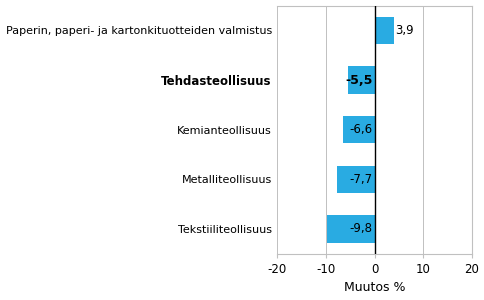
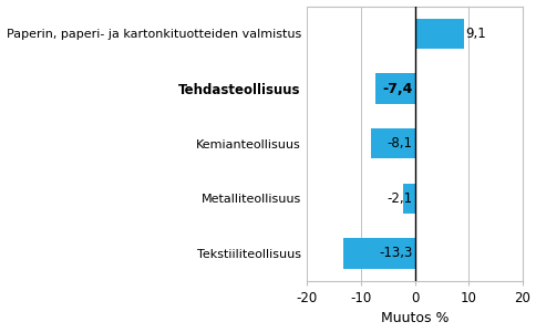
Paperin, paperi- ja kartonkituotteiden valmistus: 3,9 -> 9,1
Tehdasteollisuus: -5,5 -> -7,4
Kemianteollisuus: -6,6 -> -8,1
Metalliteollisuus: -7,7 -> -2,1
Tekstiiliteollisuus: -9,8 -> -13,3
